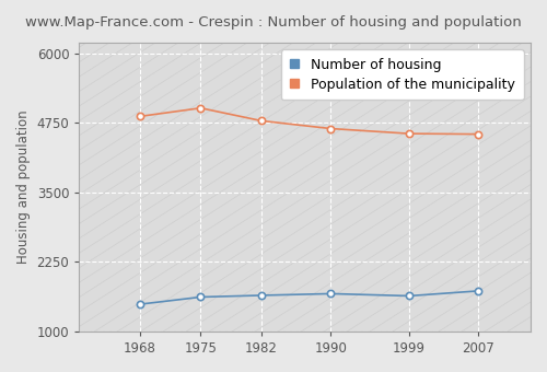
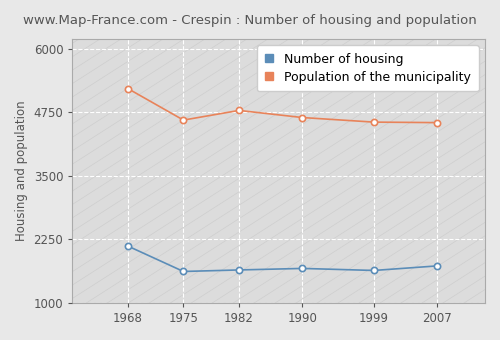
Number of housing/1968: 1490 -> 2120
Population of the municipality/1968: 4870 -> 5220
Population of the municipality/1975: 5020 -> 4600
